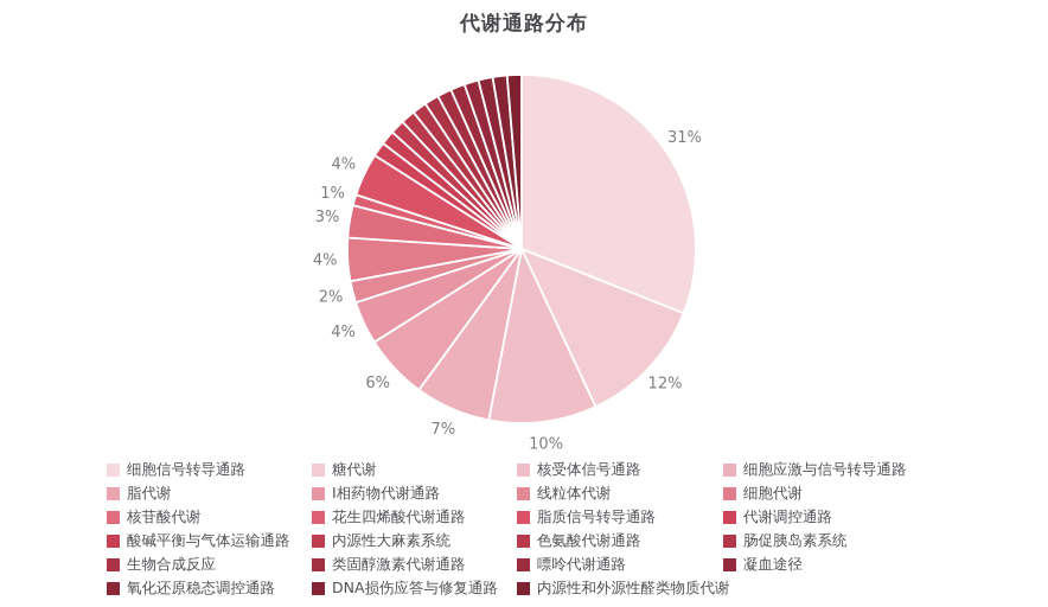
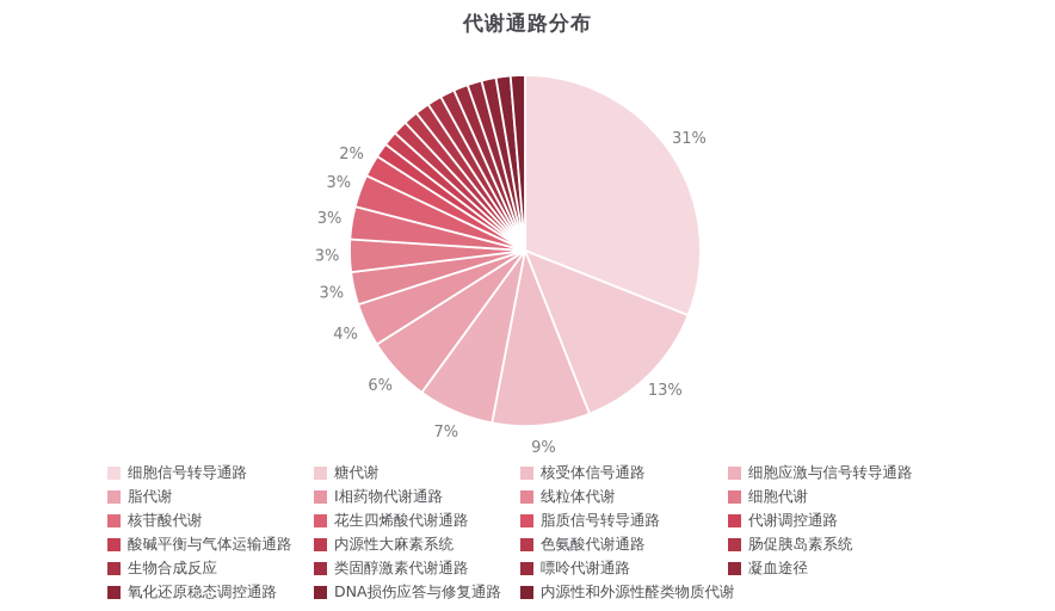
糖代谢: 12% -> 13%
核受体信号通路: 10% -> 9%
线粒体代谢: 2% -> 3%
细胞代谢: 4% -> 3%
花生四烯酸代谢通路: 1% -> 3%
脂质信号转导通路: 4% -> 2%
